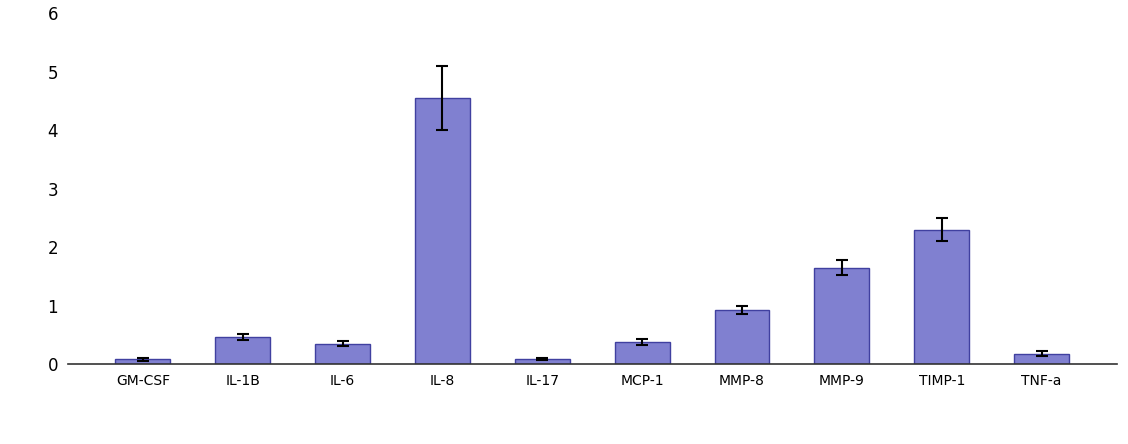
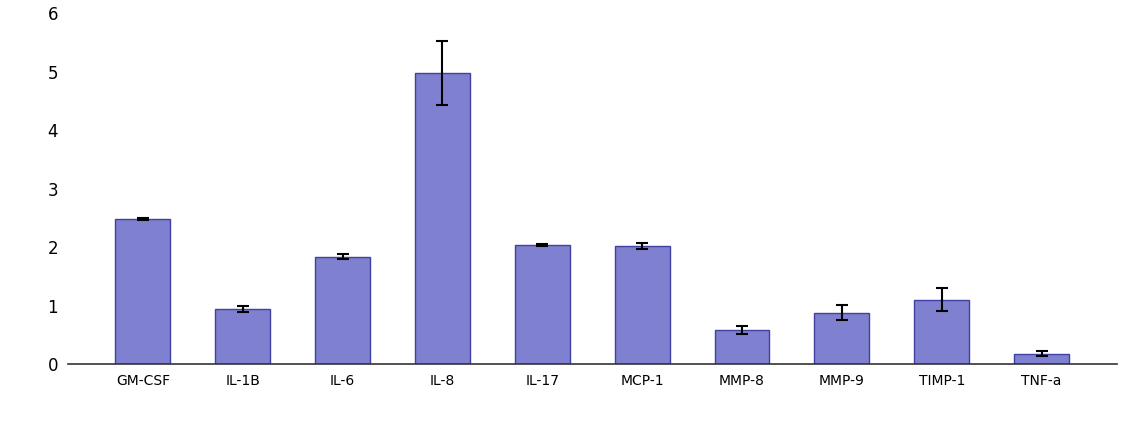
GM-CSF: 0.08 -> 2.48
IL-1B: 0.47 -> 0.94
IL-6: 0.35 -> 1.84
IL-8: 4.55 -> 4.98
IL-17: 0.09 -> 2.04
MCP-1: 0.38 -> 2.02
MMP-8: 0.92 -> 0.58
MMP-9: 1.65 -> 0.88
TIMP-1: 2.30 -> 1.10
